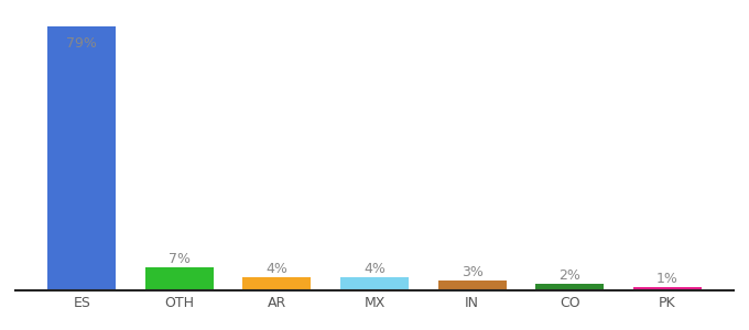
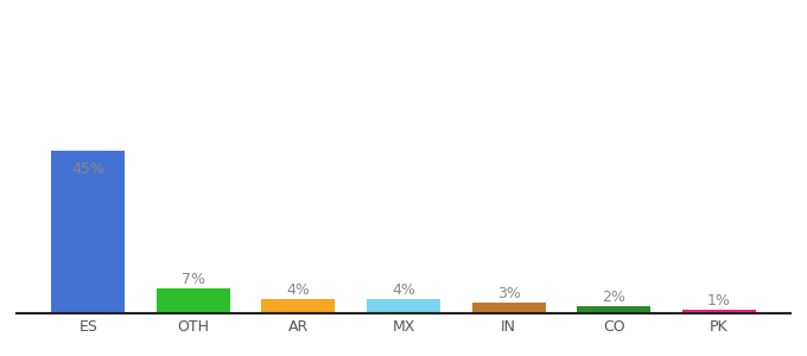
ES: 79% -> 45%
